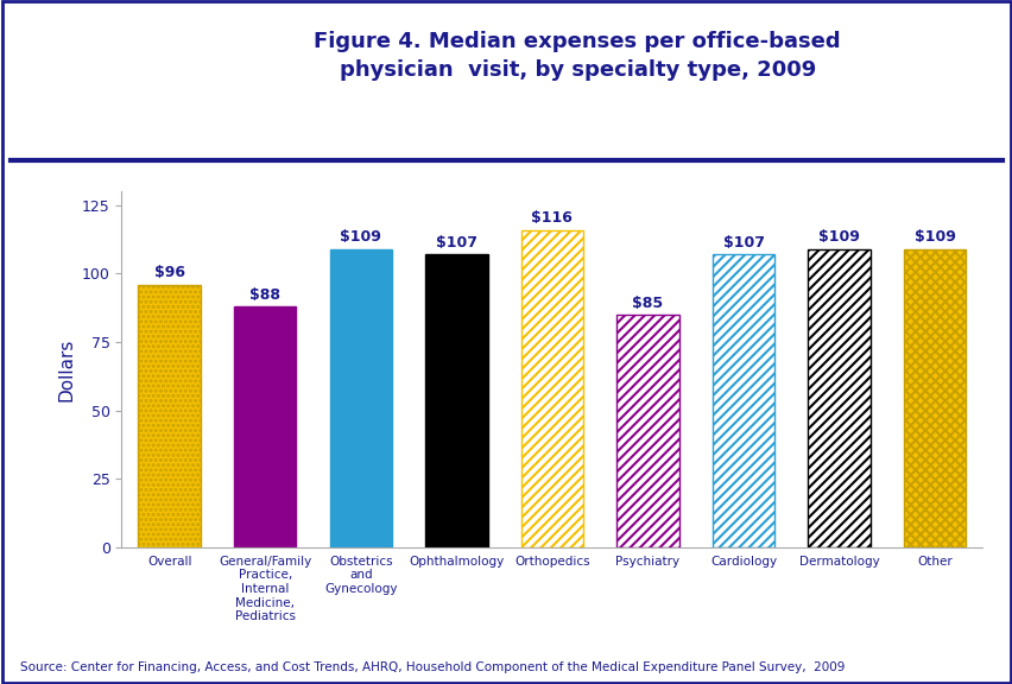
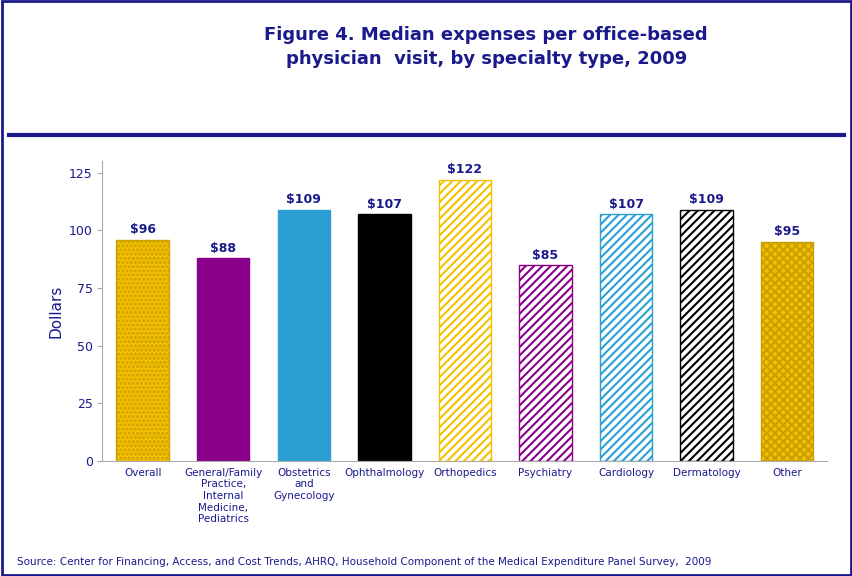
Orthopedics: $116 -> $122
Other: $109 -> $95
